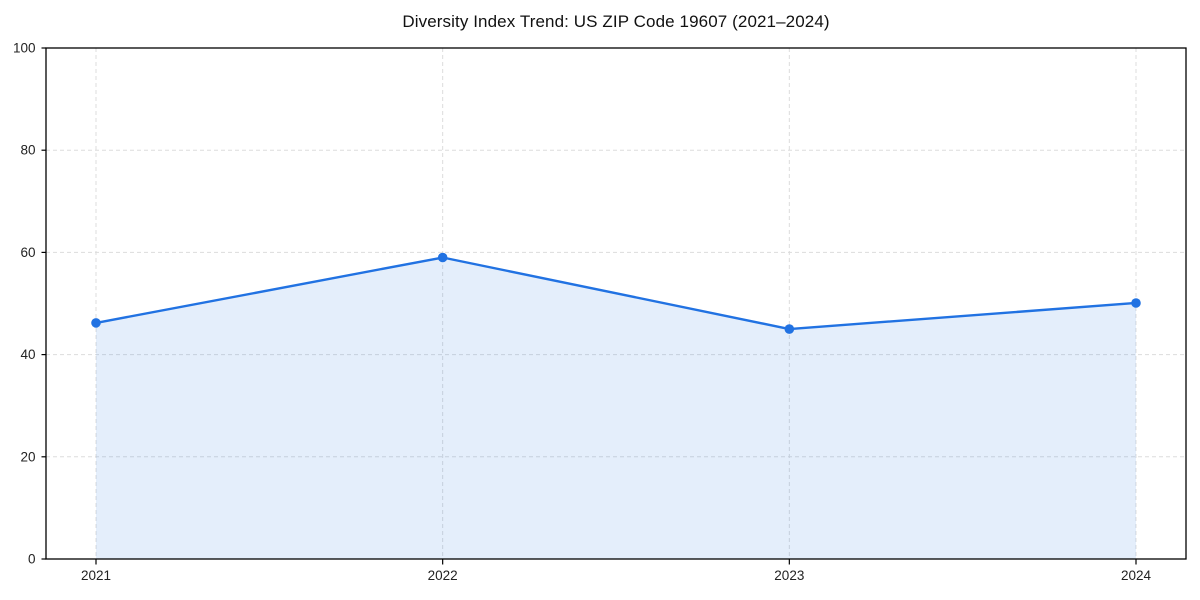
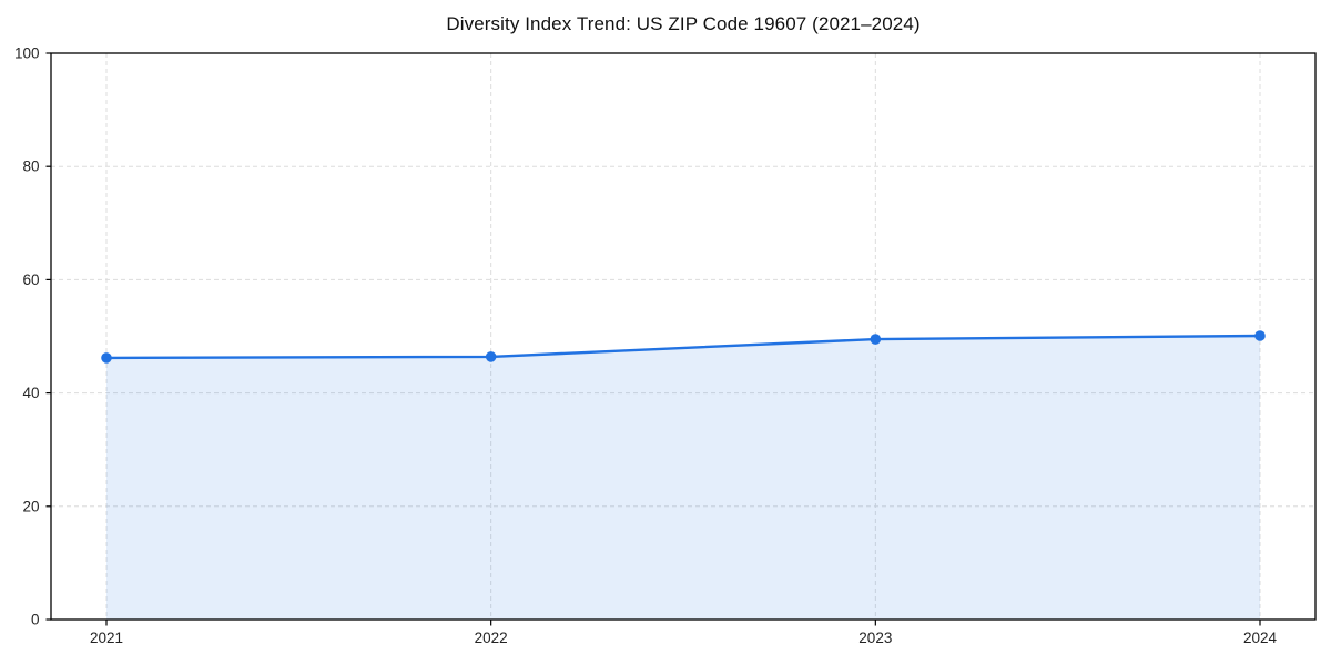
2022: 59 -> 46
2023: 45 -> 50
